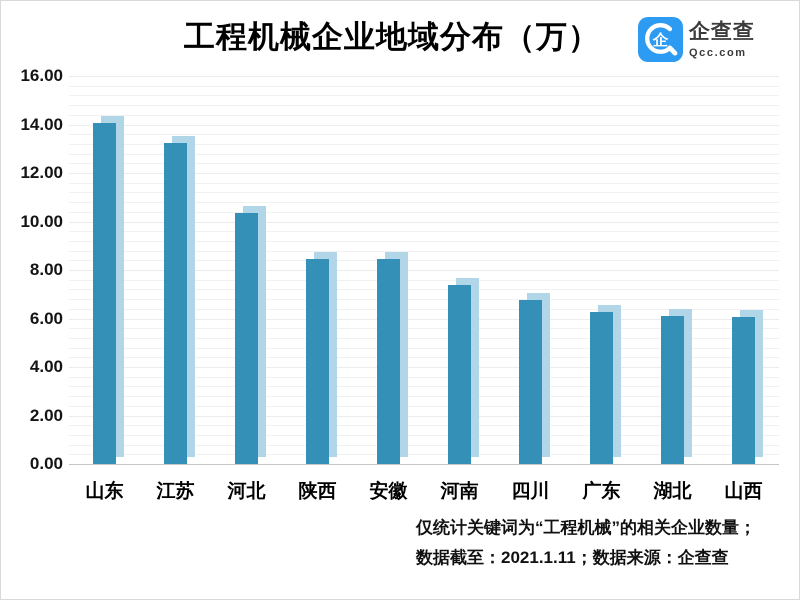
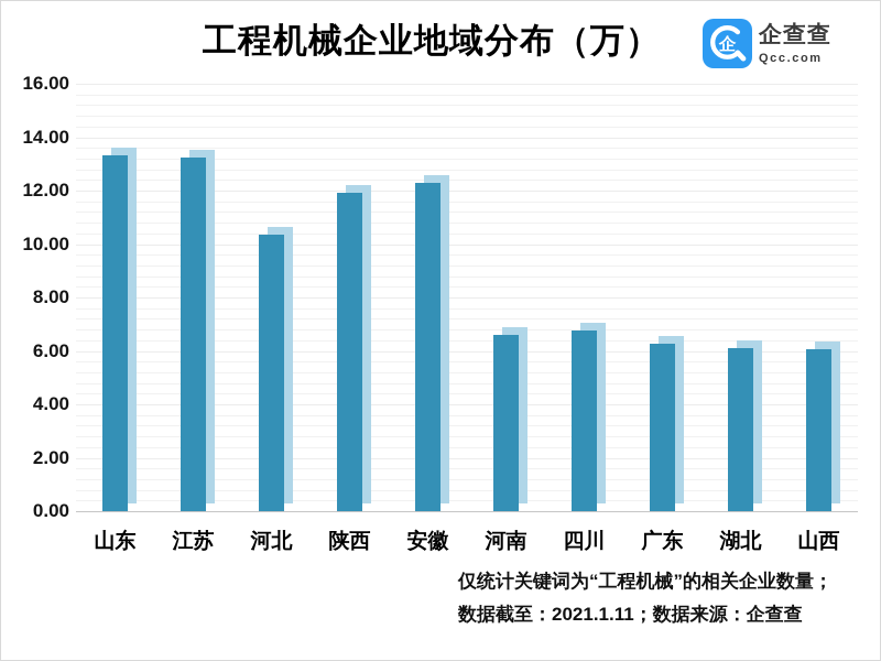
山东: 14.1 -> 13.3
陕西: 8.5 -> 11.9
安徽: 8.4 -> 12.3
河南: 7.4 -> 6.6
